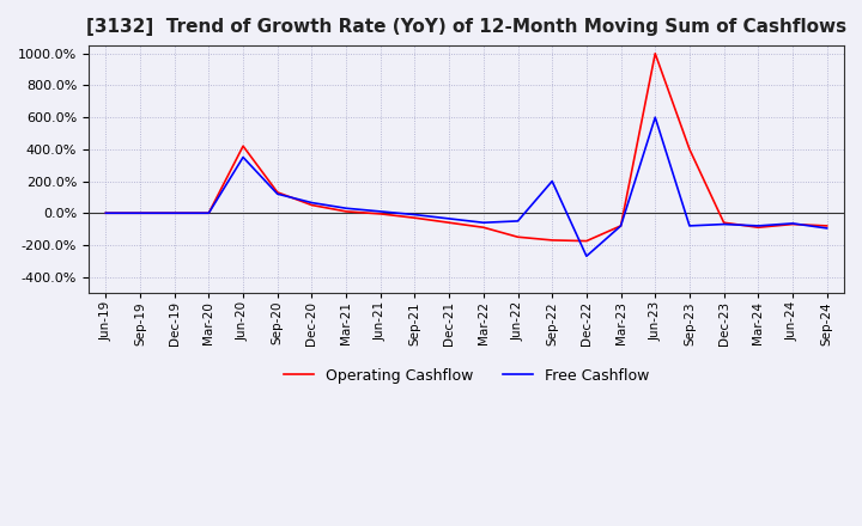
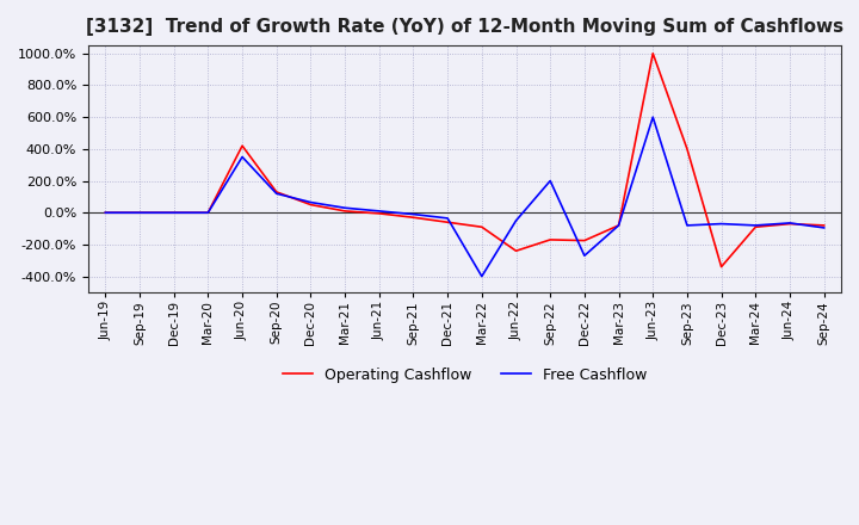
Free Cashflow/Mar-22: -60% -> -400%
Operating Cashflow/Jun-22: -150% -> -240%
Operating Cashflow/Dec-23: -60% -> -340%
